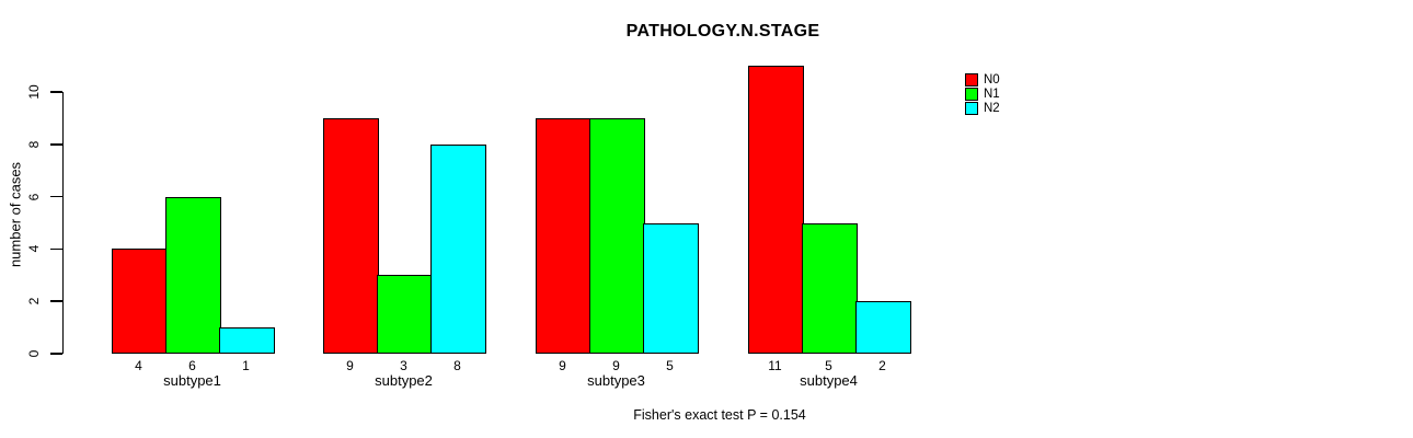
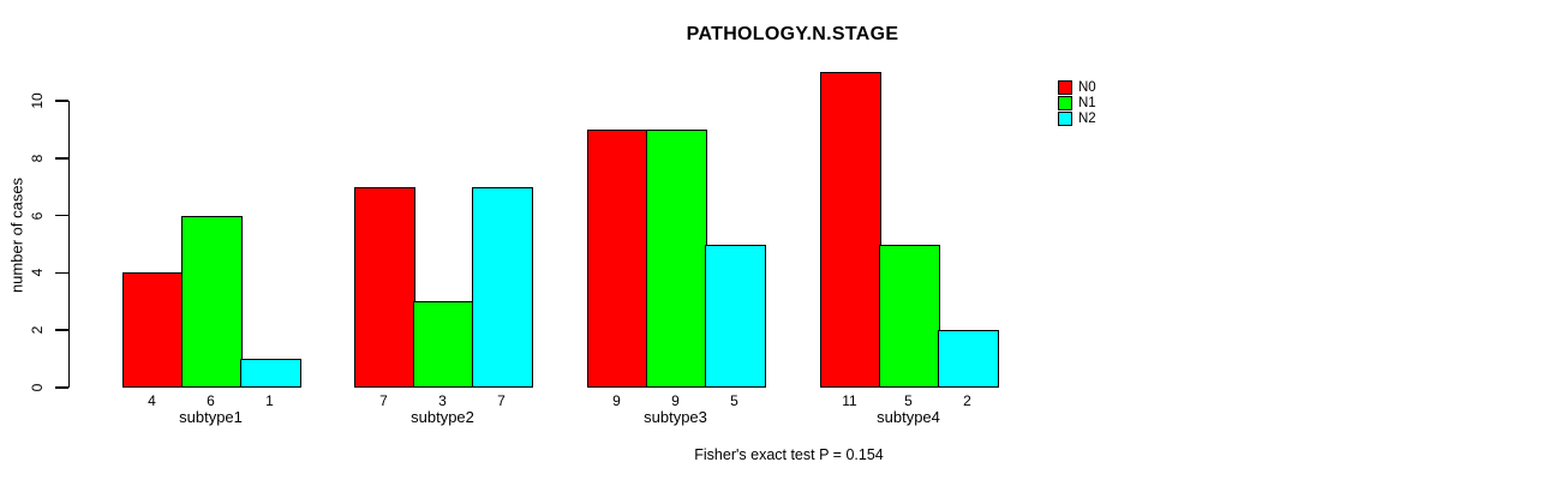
N0/subtype2: 9 -> 7
N2/subtype2: 8 -> 7
